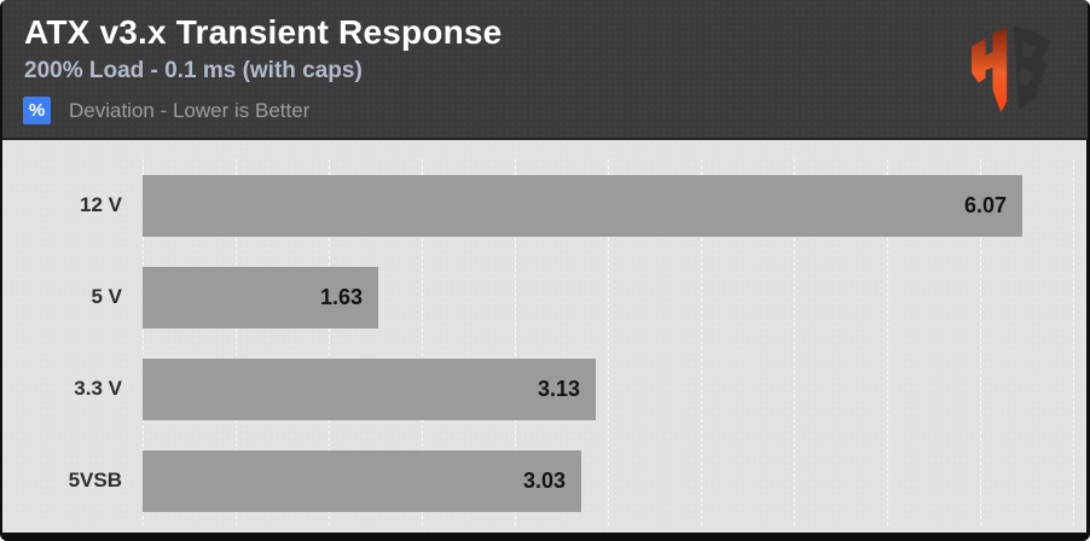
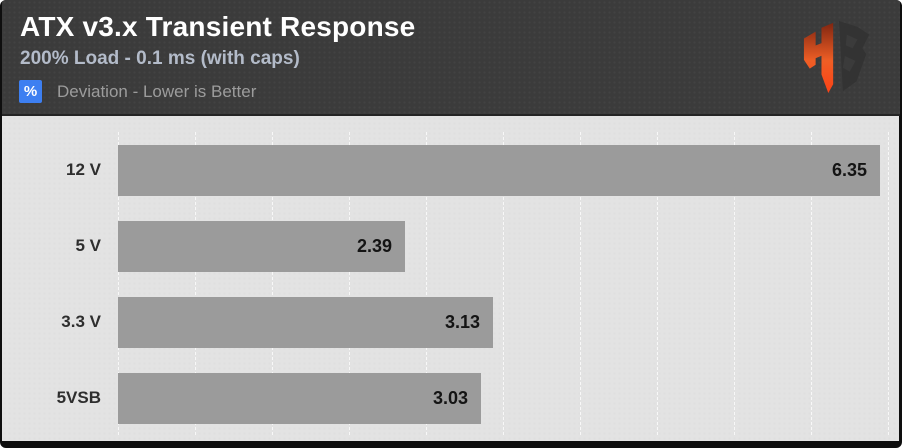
12 V: 6.07 -> 6.35
5 V: 1.63 -> 2.39
